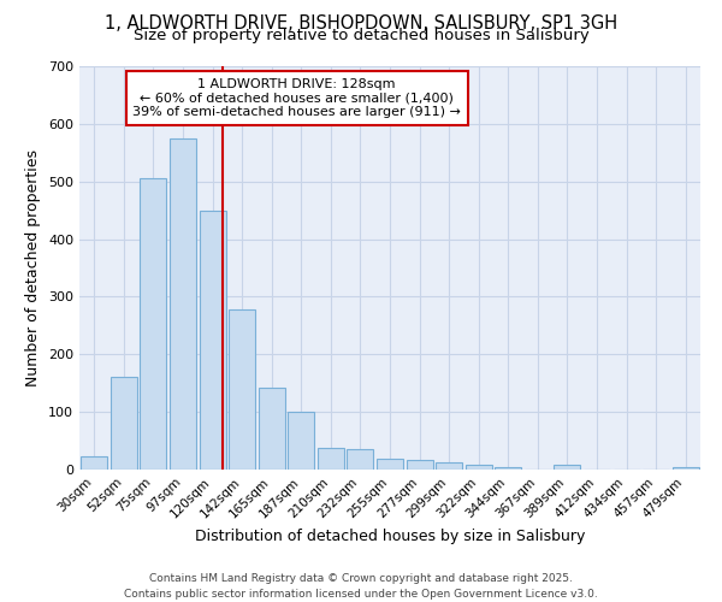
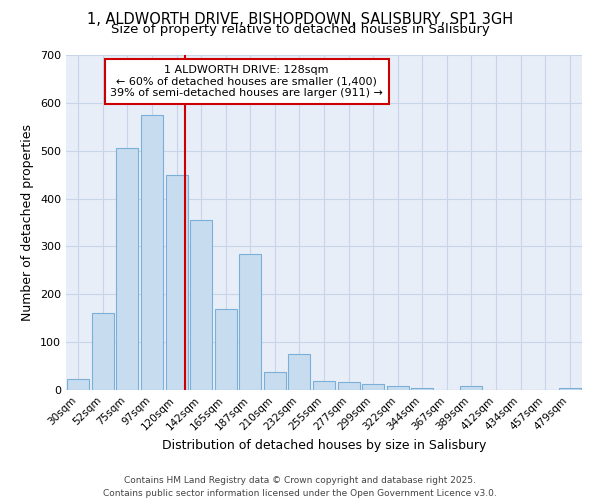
142sqm: 278 -> 355
165sqm: 143 -> 170
187sqm: 100 -> 285
232sqm: 35 -> 75
